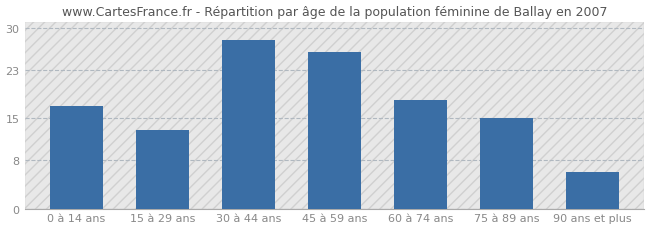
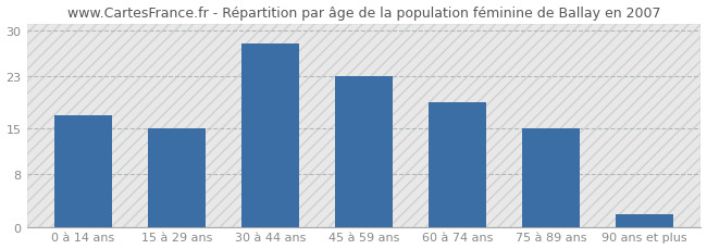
15 à 29 ans: 13 -> 15
45 à 59 ans: 26 -> 23
60 à 74 ans: 18 -> 19
90 ans et plus: 6 -> 2
